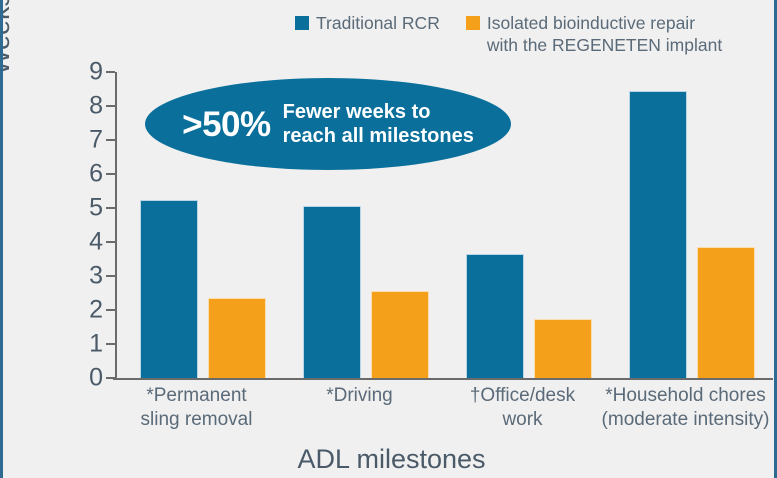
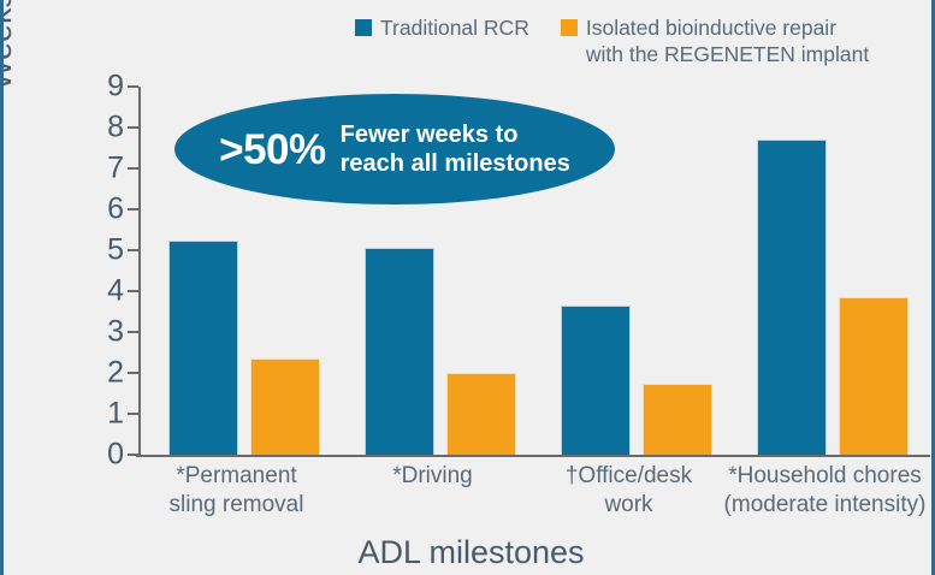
Isolated bioinductive repair with the REGENETEN implant/*Driving: 2.5 -> 2.0
Traditional RCR/*Household chores (moderate intensity): 8.4 -> 7.7
